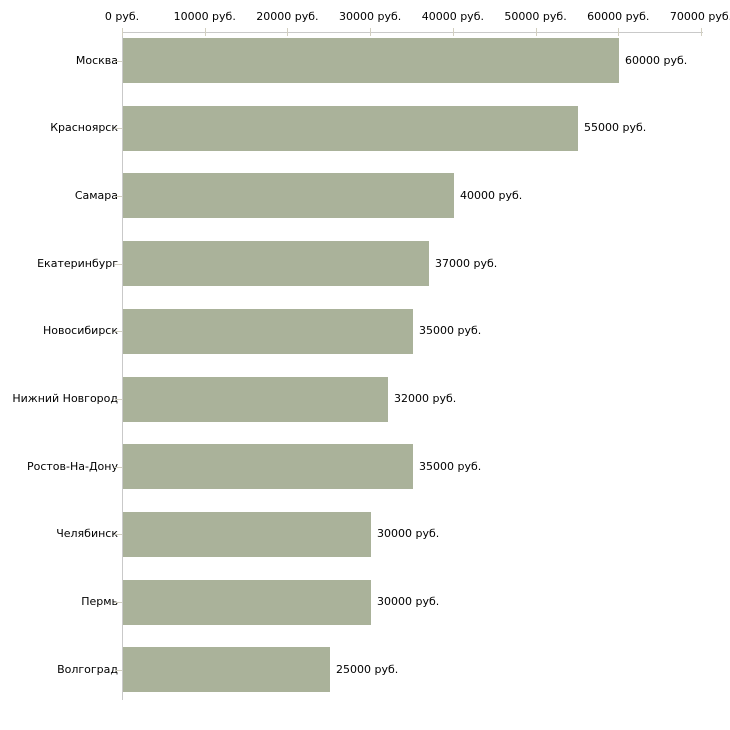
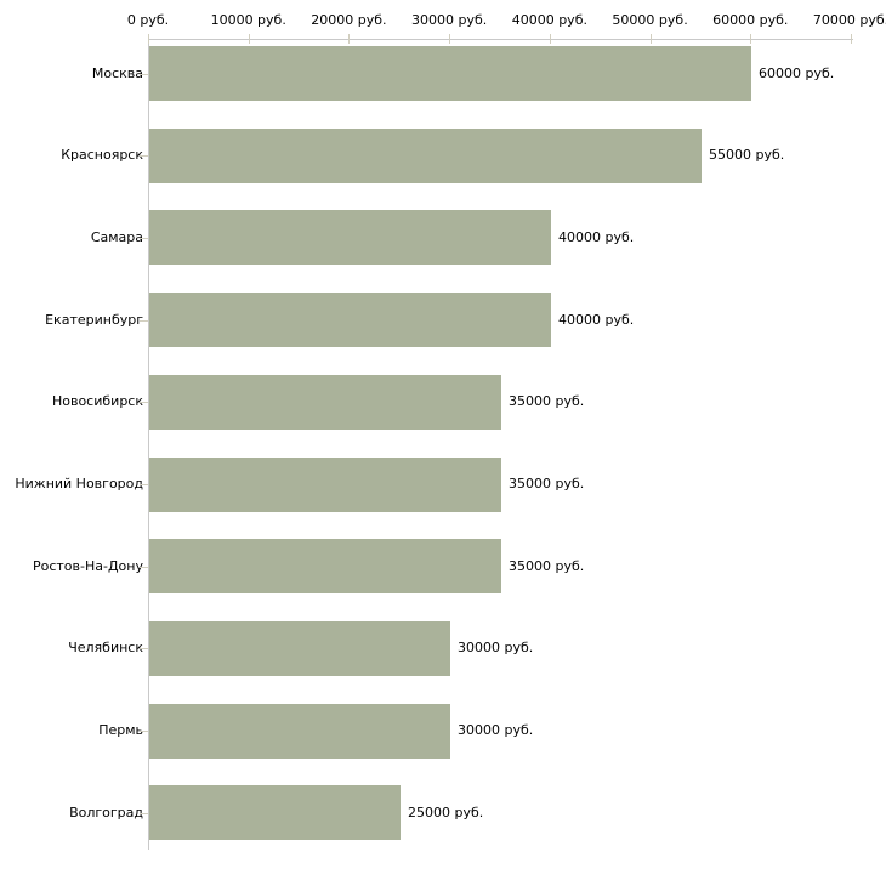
Екатеринбург: 37000 -> 40000
Нижний Новгород: 32000 -> 35000
